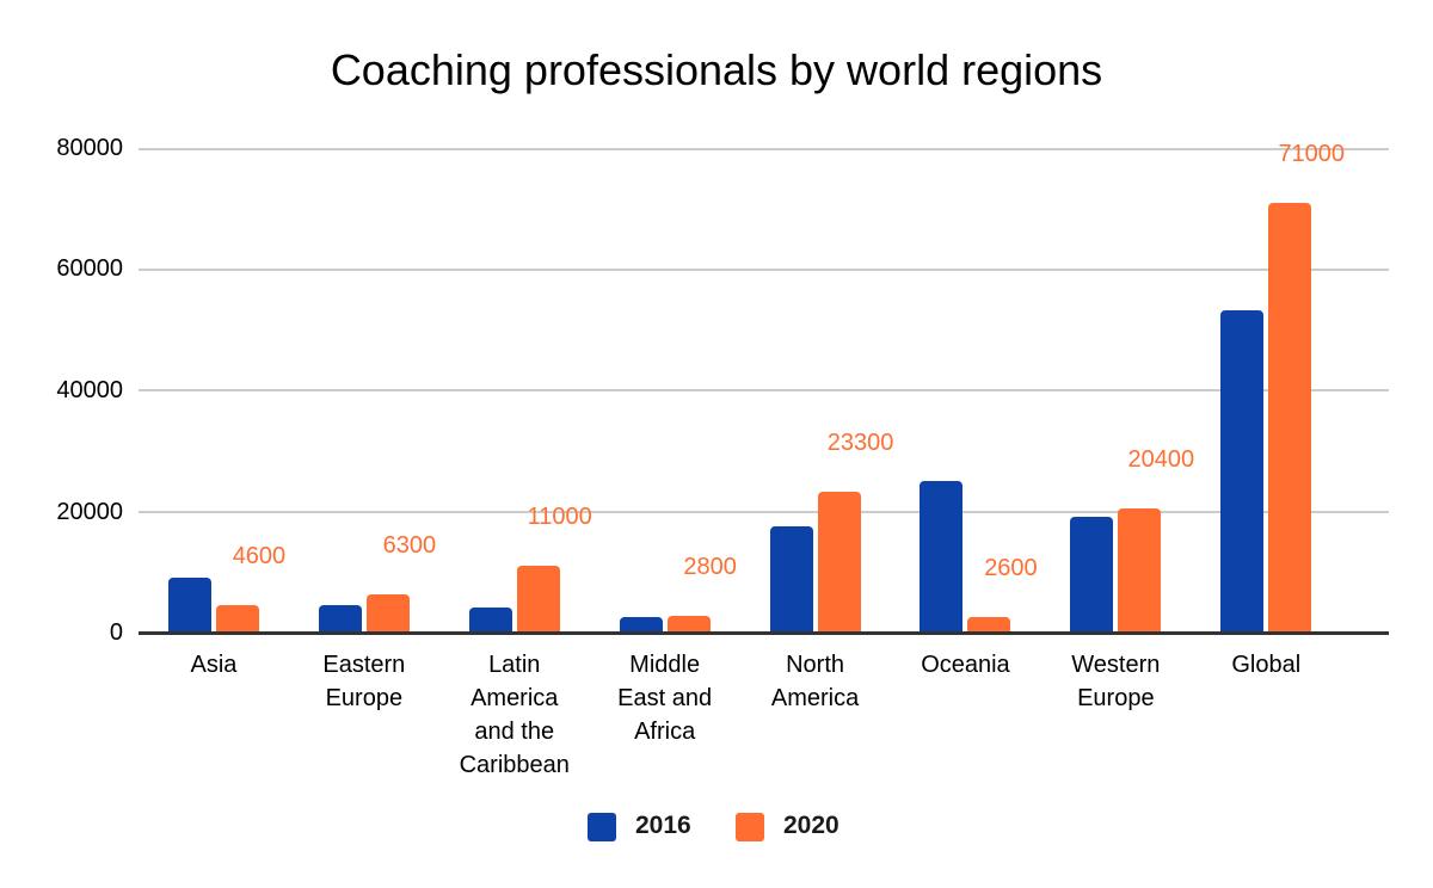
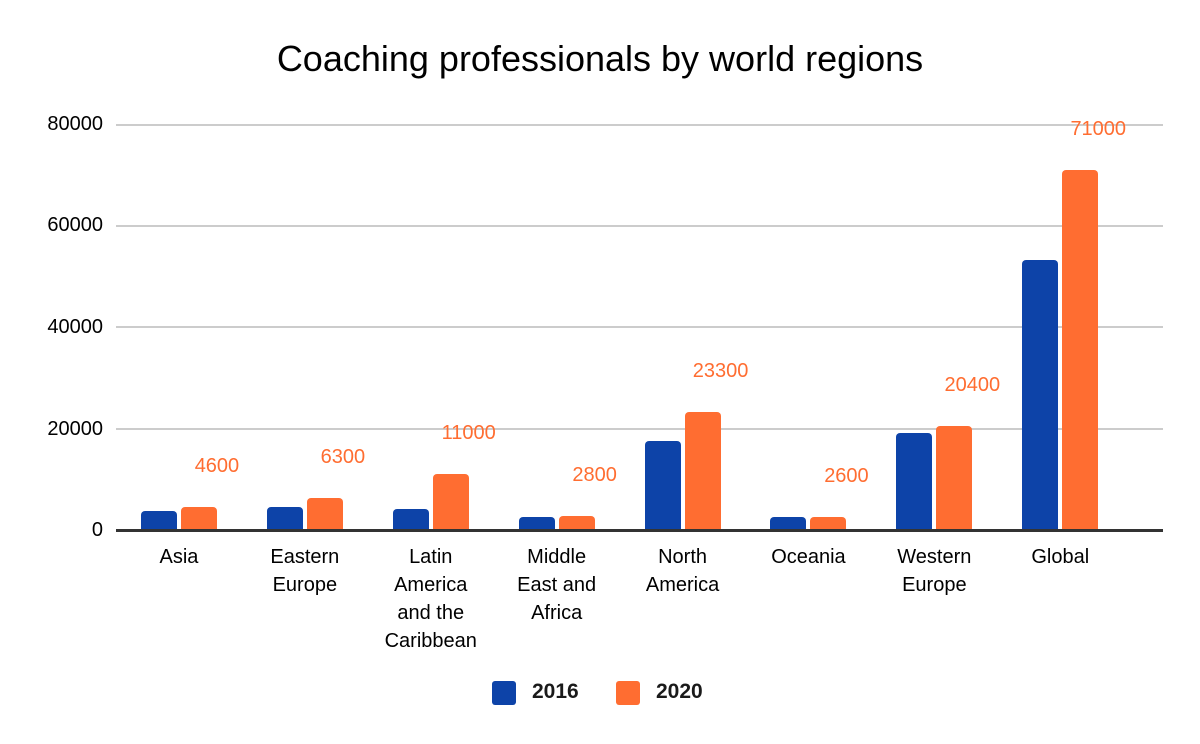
2016/Asia: 9000 -> 4000
2016/Oceania: 25000 -> 2000
